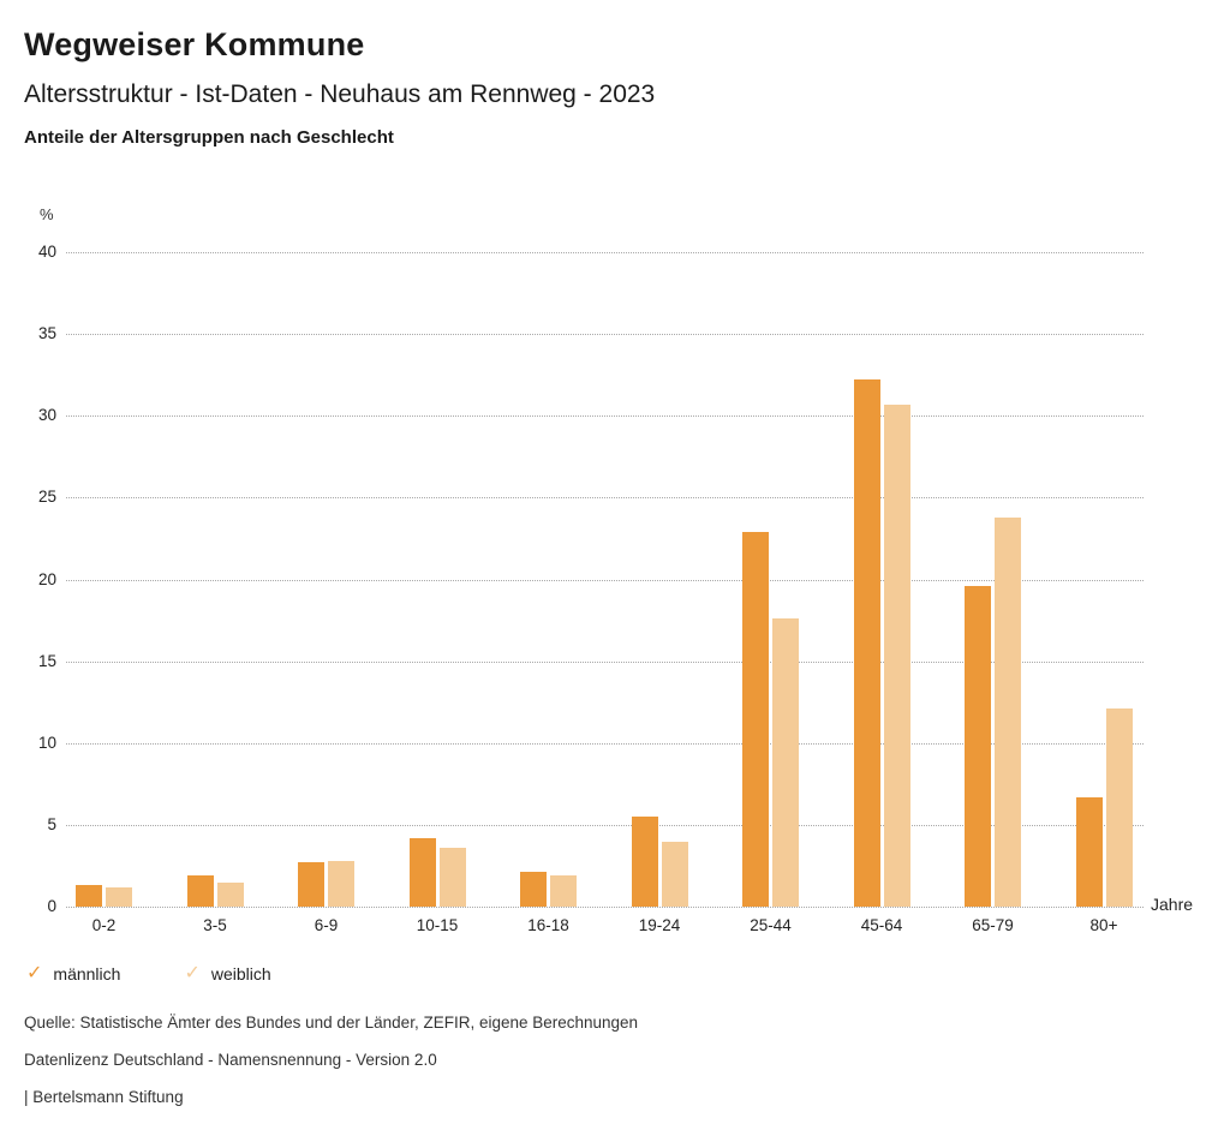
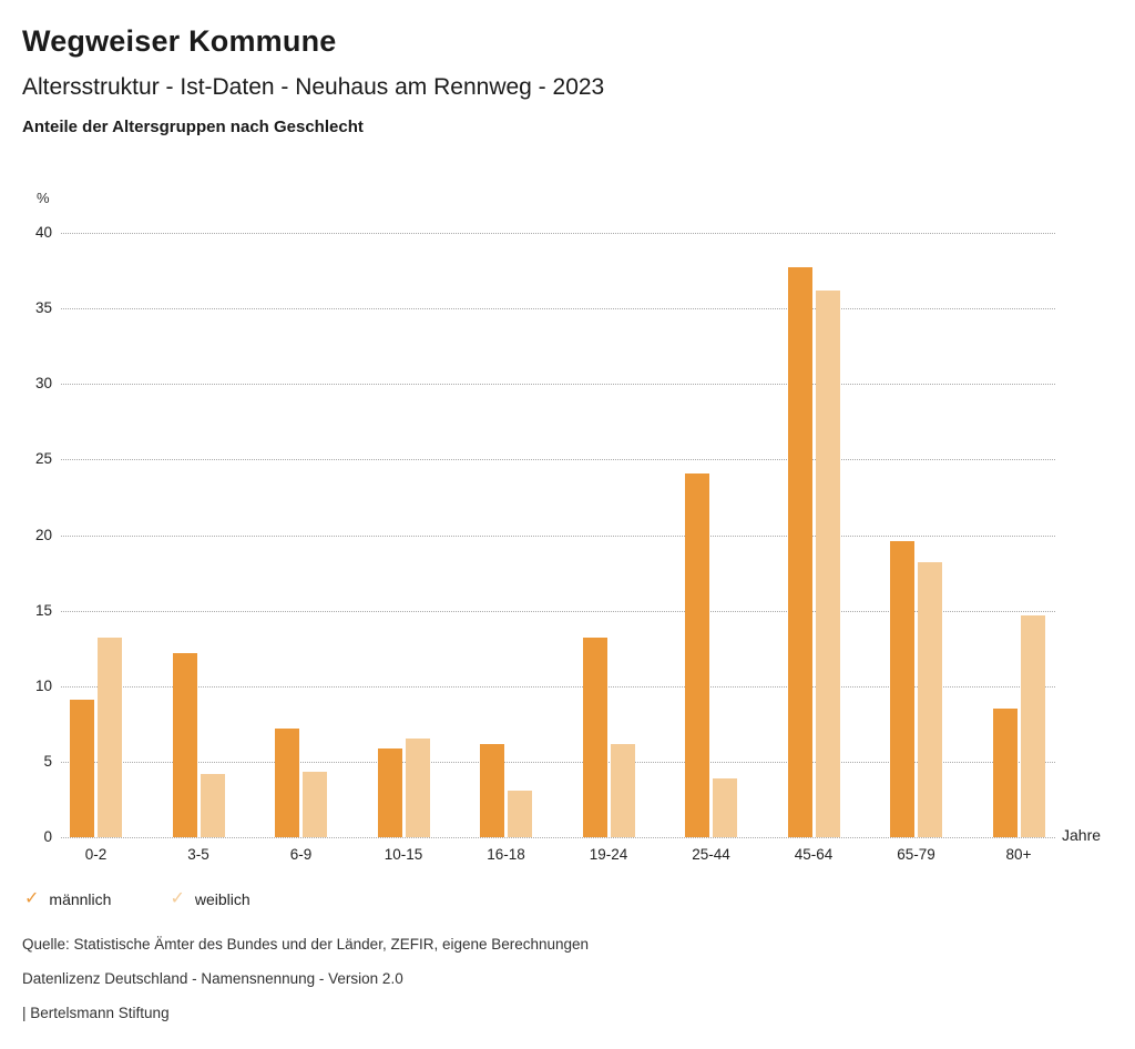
männlich/0-2: 1.3 -> 9.1
weiblich/0-2: 1.2 -> 13.2
männlich/3-5: 1.9 -> 12.2
weiblich/3-5: 1.5 -> 4.2
männlich/6-9: 2.7 -> 7.2
weiblich/6-9: 2.8 -> 4.3
männlich/10-15: 4.2 -> 5.9
weiblich/10-15: 3.6 -> 6.5
männlich/16-18: 2.1 -> 6.2
weiblich/16-18: 1.9 -> 3.1
männlich/19-24: 5.5 -> 13.2
weiblich/19-24: 4.0 -> 6.2
männlich/25-44: 22.9 -> 24.1
weiblich/25-44: 17.6 -> 3.9
männlich/45-64: 32.2 -> 37.7
weiblich/45-64: 30.7 -> 36.2
weiblich/65-79: 23.8 -> 18.2
männlich/80+: 6.7 -> 8.5
weiblich/80+: 12.1 -> 14.7
